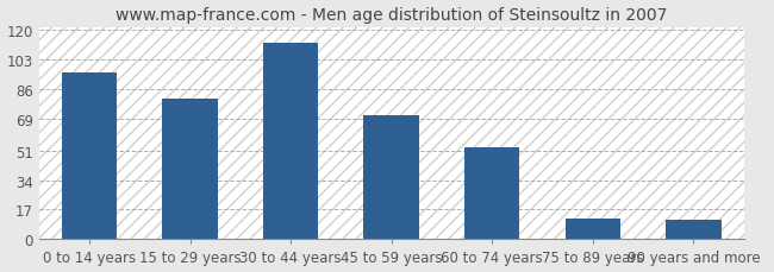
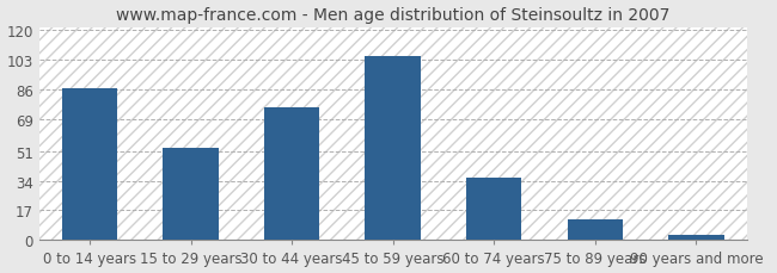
0 to 14 years: 96 -> 87
15 to 29 years: 81 -> 53
30 to 44 years: 113 -> 76
45 to 59 years: 71 -> 105
60 to 74 years: 53 -> 36
90 years and more: 11 -> 3
